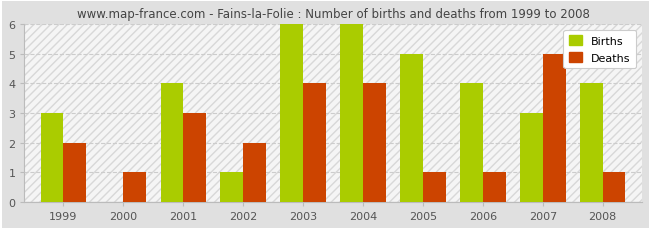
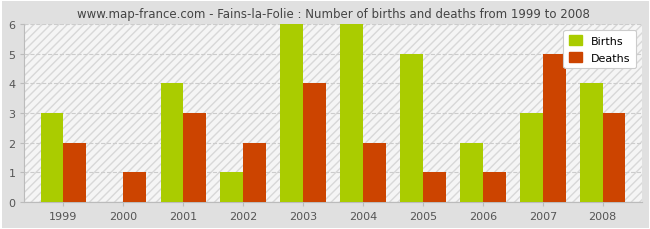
Deaths/2004: 4 -> 2
Births/2006: 4 -> 2
Deaths/2008: 1 -> 3
